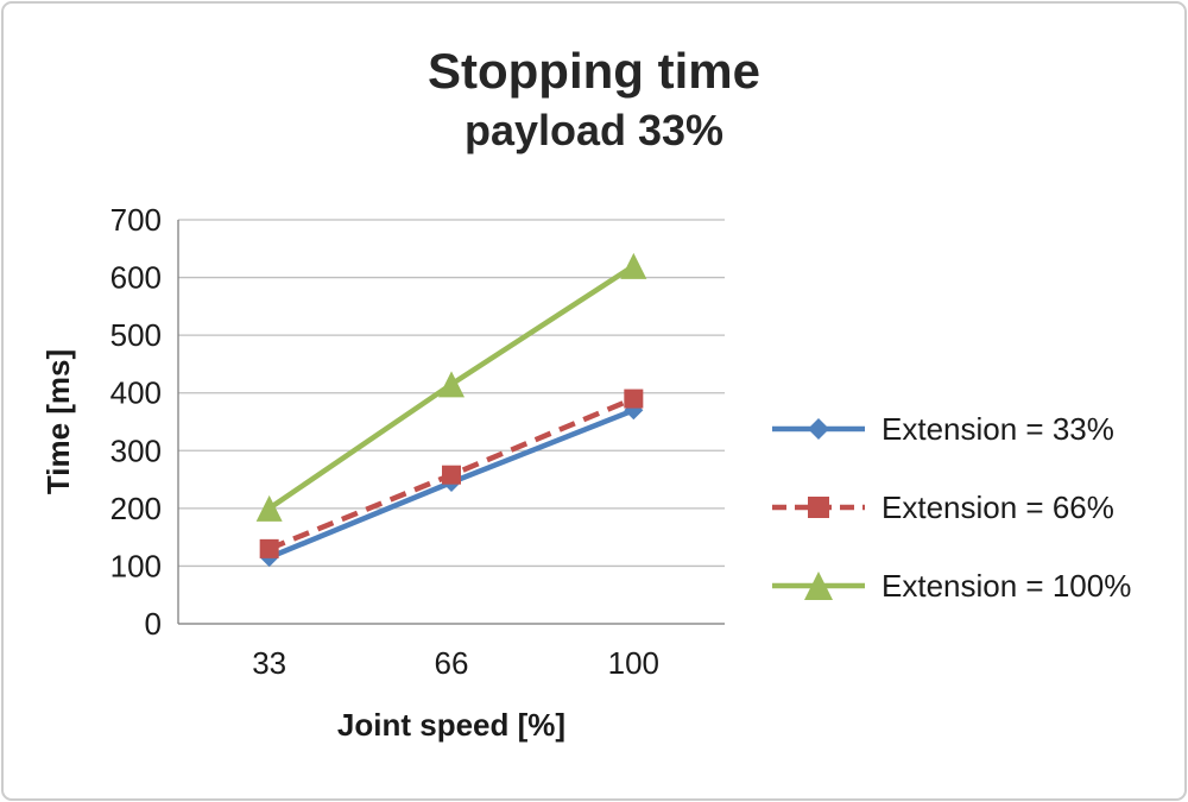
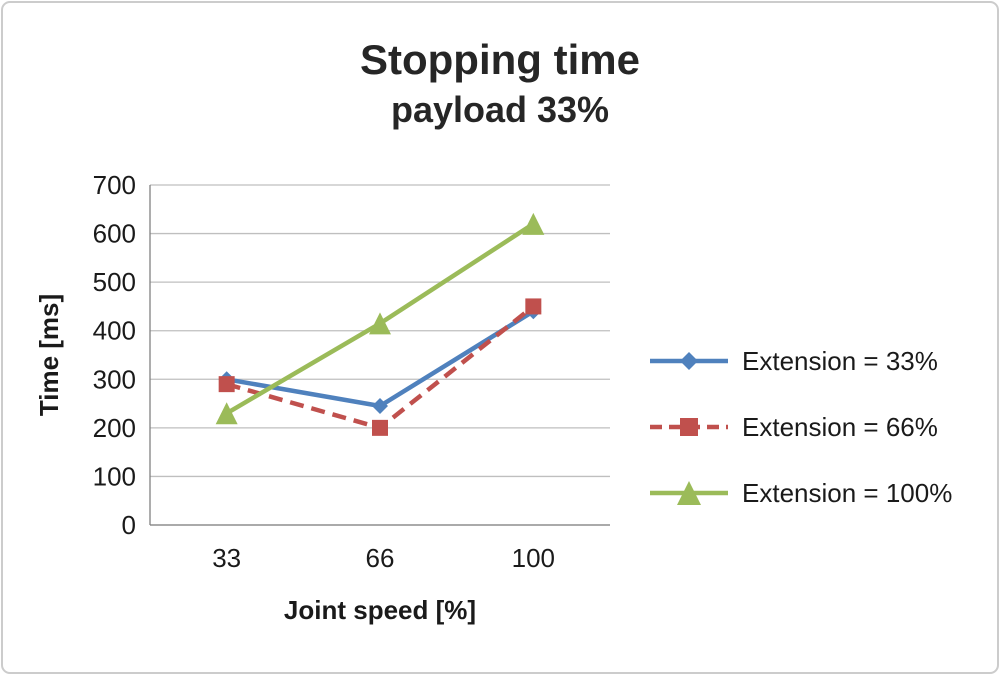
Extension = 33%/33: 120 -> 300
Extension = 66%/33: 130 -> 290
Extension = 100%/33: 200 -> 230
Extension = 66%/66: 260 -> 200
Extension = 33%/100: 370 -> 440
Extension = 66%/100: 390 -> 450
